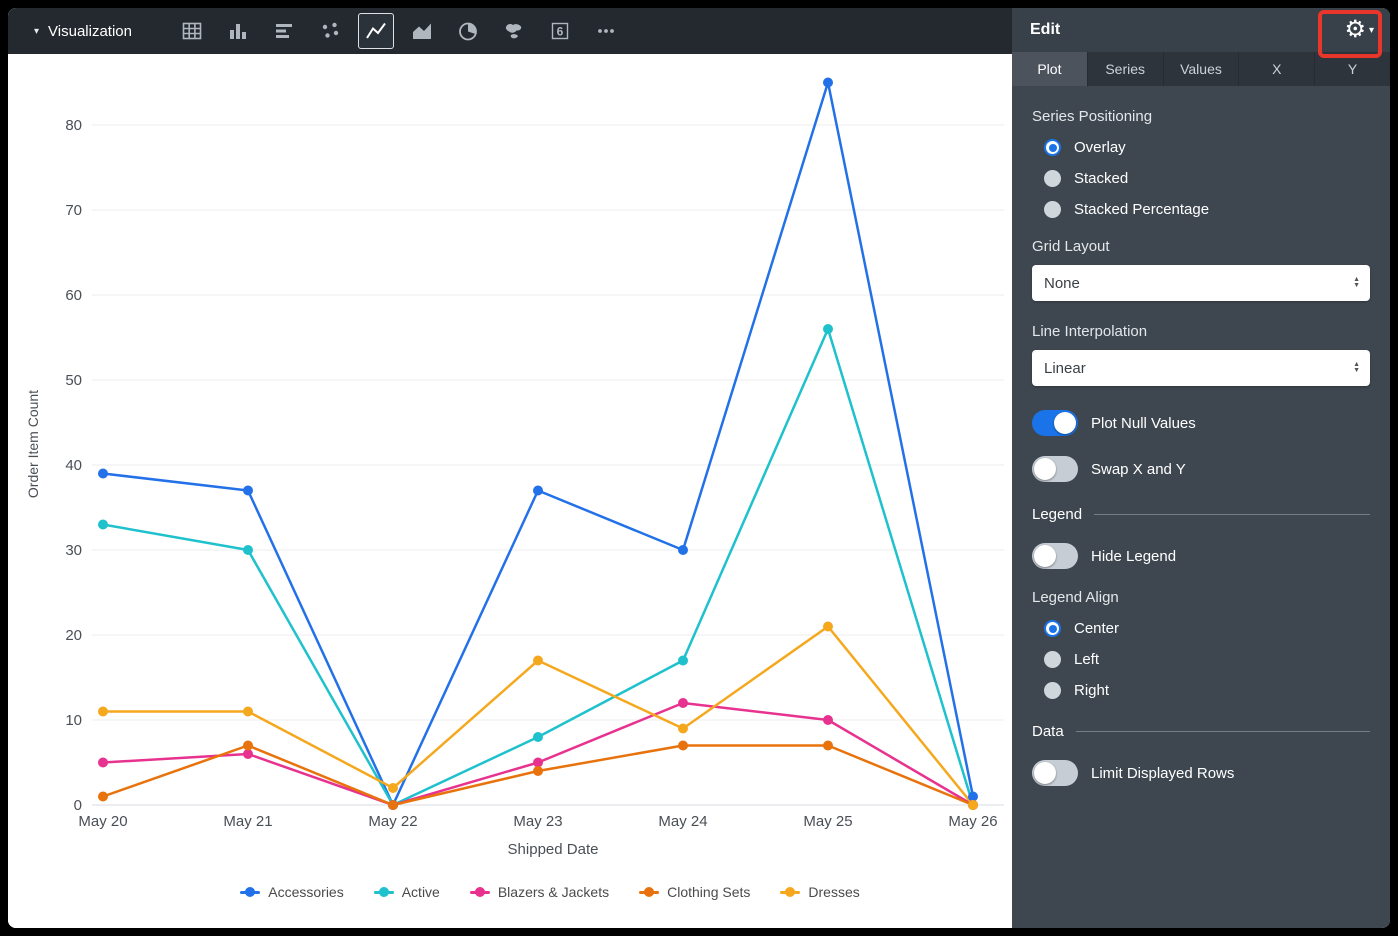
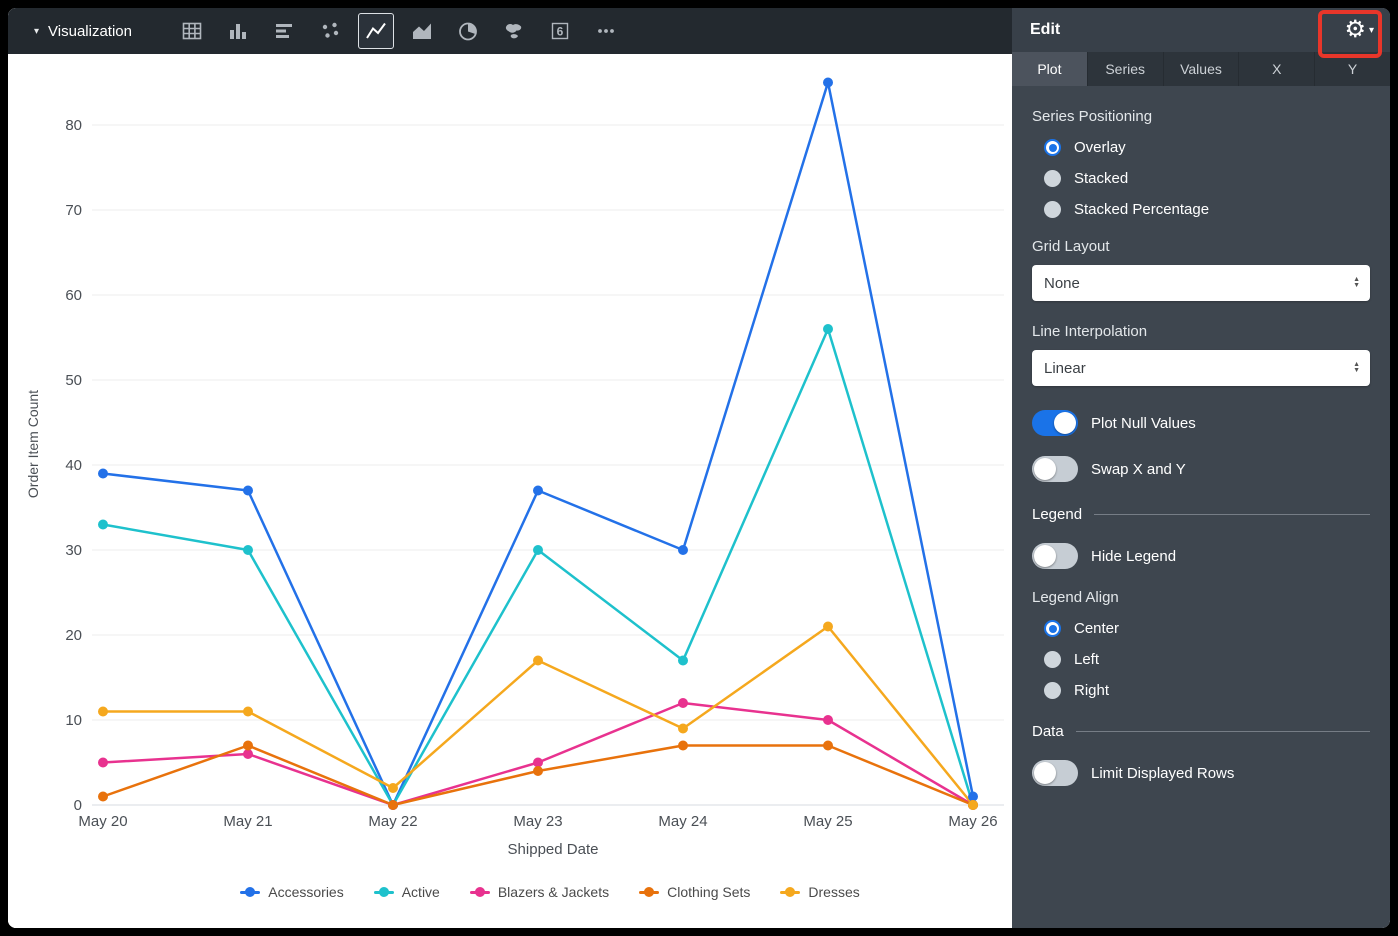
Active/May 23: 8 -> 30
